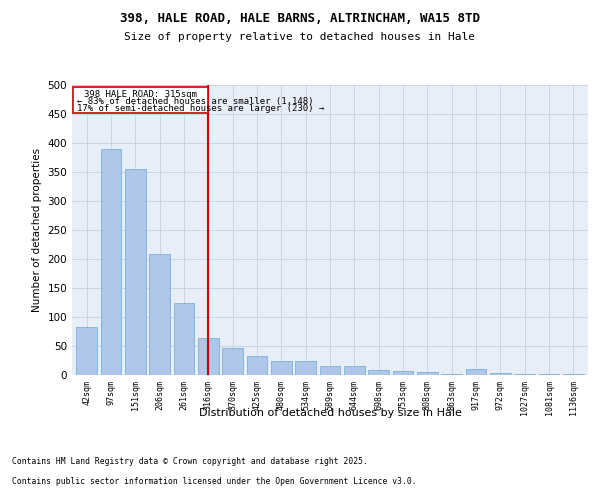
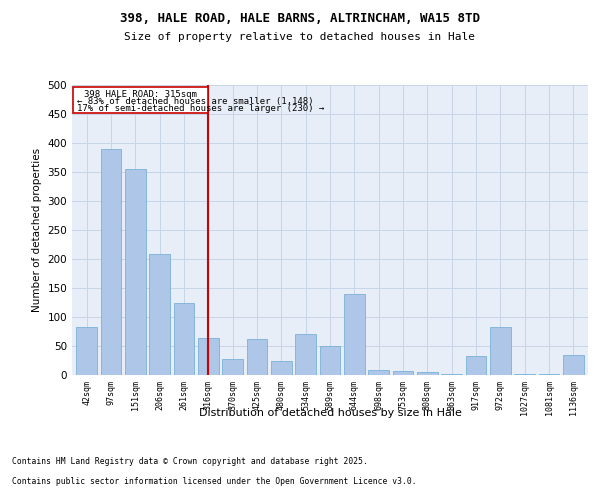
370sqm: 47 -> 28
425sqm: 33 -> 62
534sqm: 24 -> 70
589sqm: 15 -> 50
644sqm: 15 -> 140
917sqm: 10 -> 32
972sqm: 3 -> 82
1136sqm: 1 -> 34
